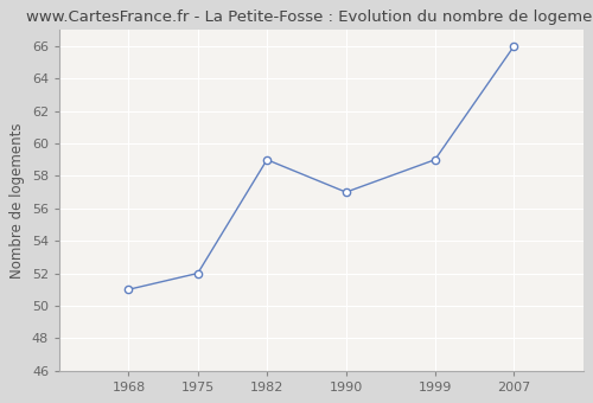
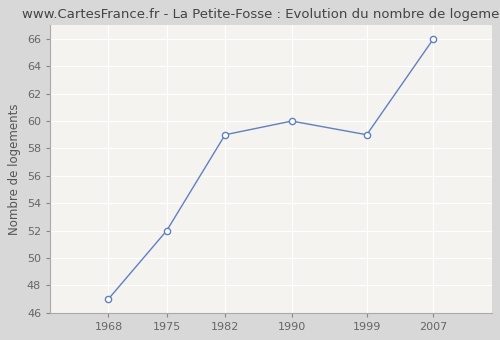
1968: 51 -> 47
1990: 57 -> 60
